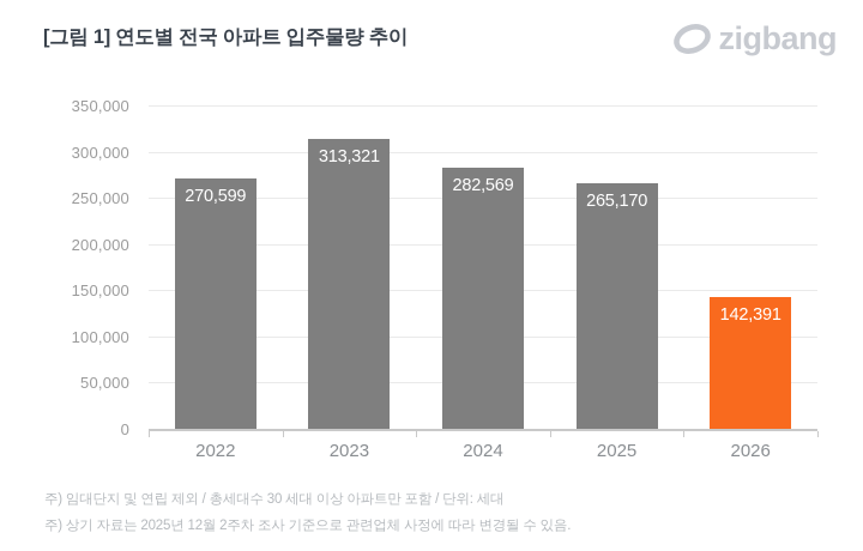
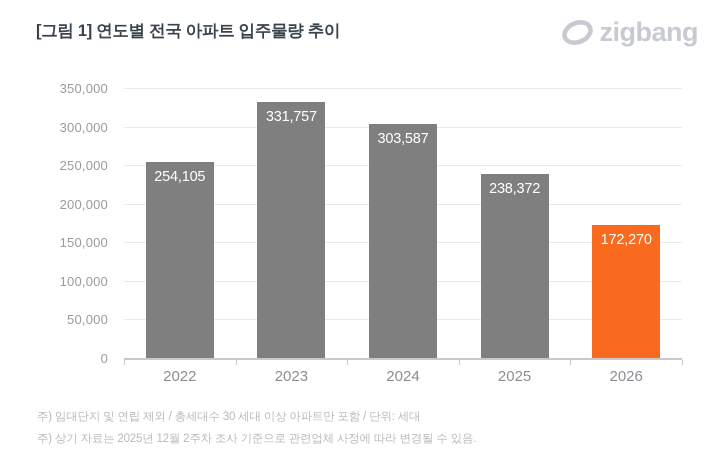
2022: 270,599 -> 254,105
2023: 313,321 -> 331,757
2024: 282,569 -> 303,587
2025: 265,170 -> 238,372
2026: 142,391 -> 172,270
